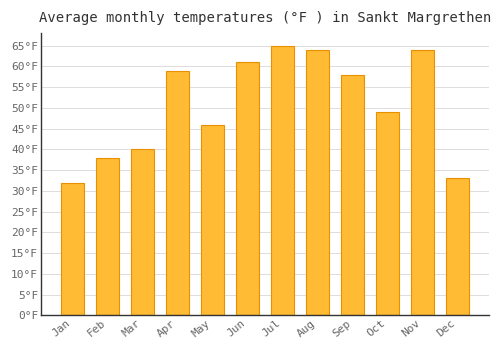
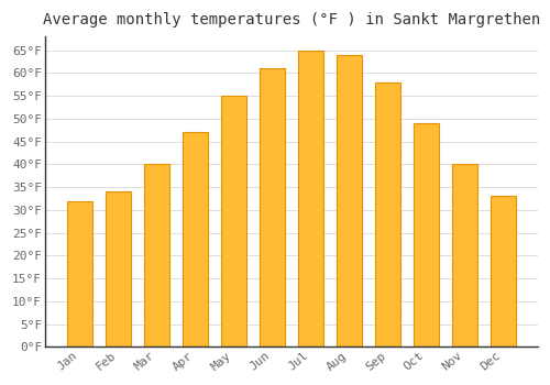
Feb: 38°F -> 34°F
Apr: 59°F -> 47°F
May: 46°F -> 55°F
Nov: 64°F -> 40°F
